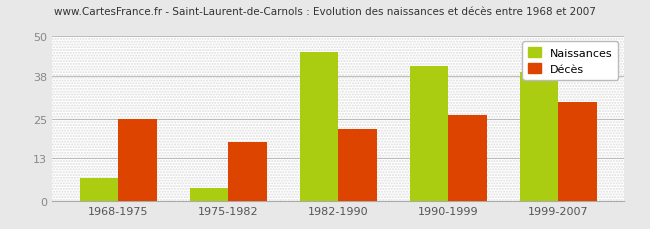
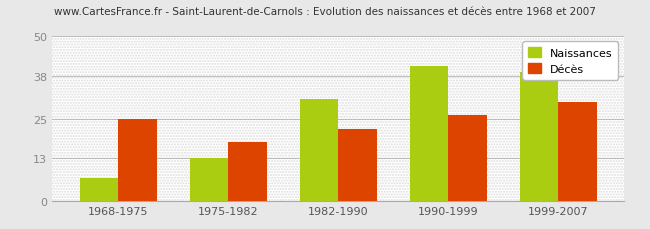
Naissances/1975-1982: 4 -> 13
Naissances/1982-1990: 45 -> 31
